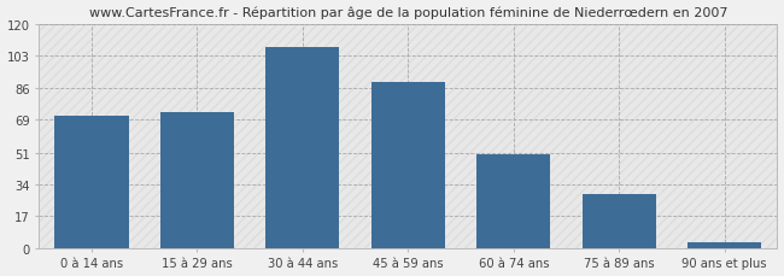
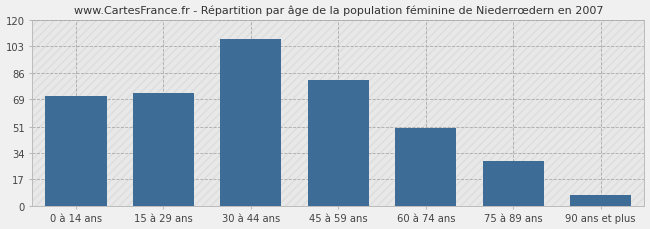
45 à 59 ans: 89 -> 81
90 ans et plus: 3 -> 7
